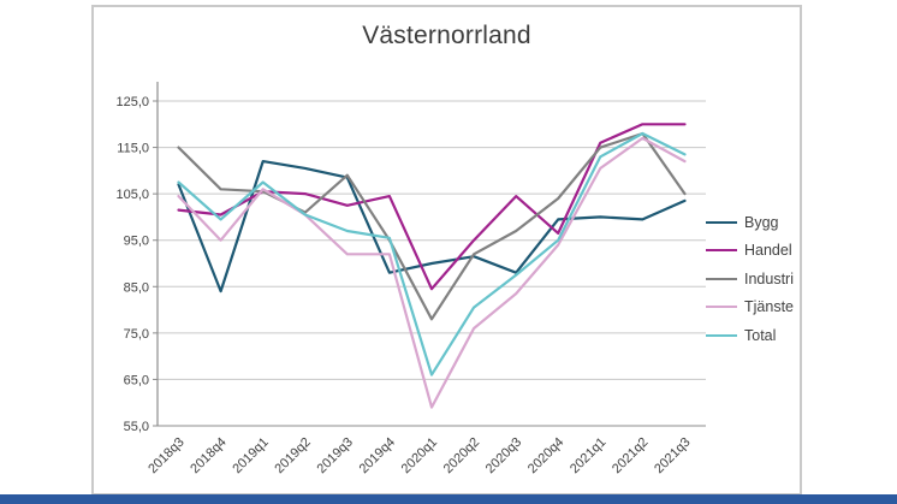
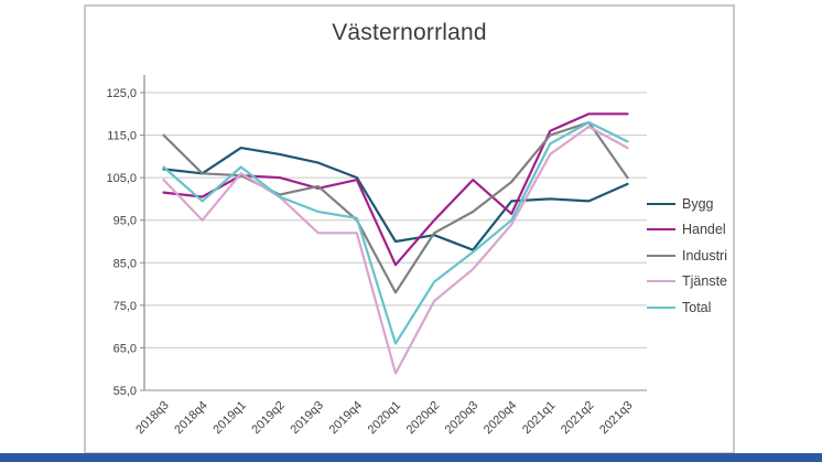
Bygg/2018q4: 84 -> 106
Industri/2019q3: 109 -> 103
Bygg/2019q4: 88 -> 105
